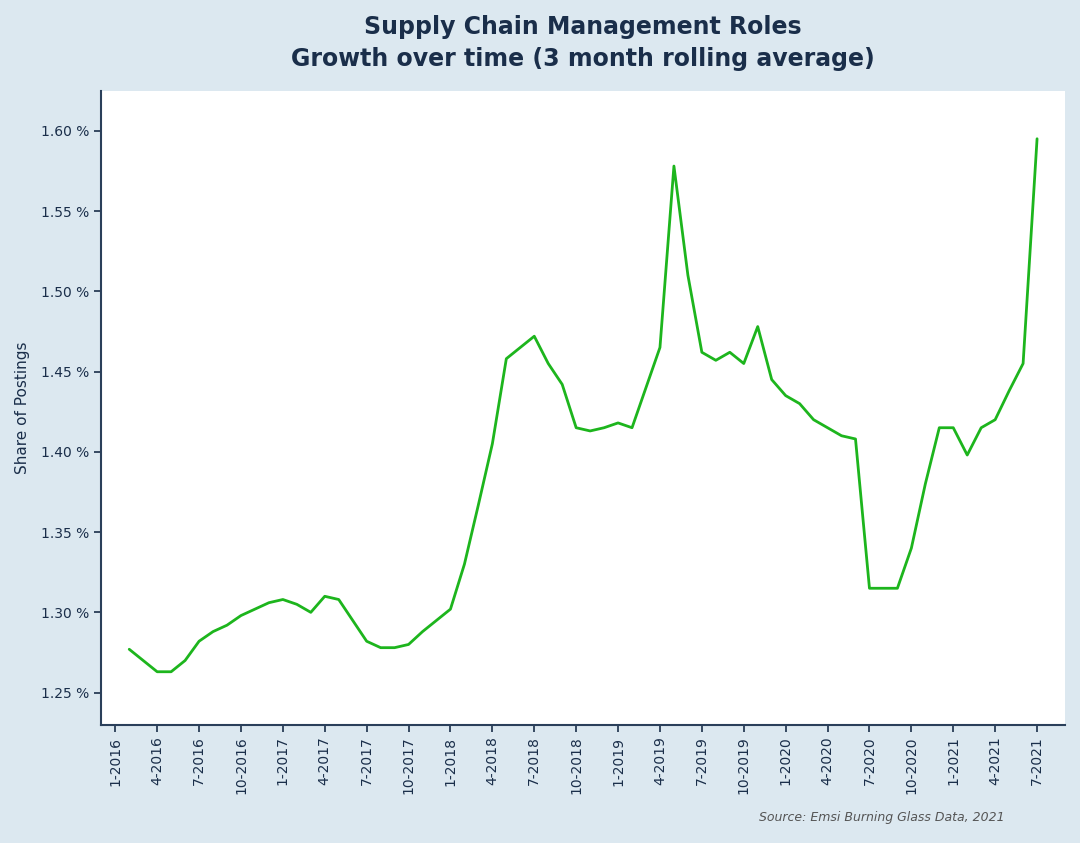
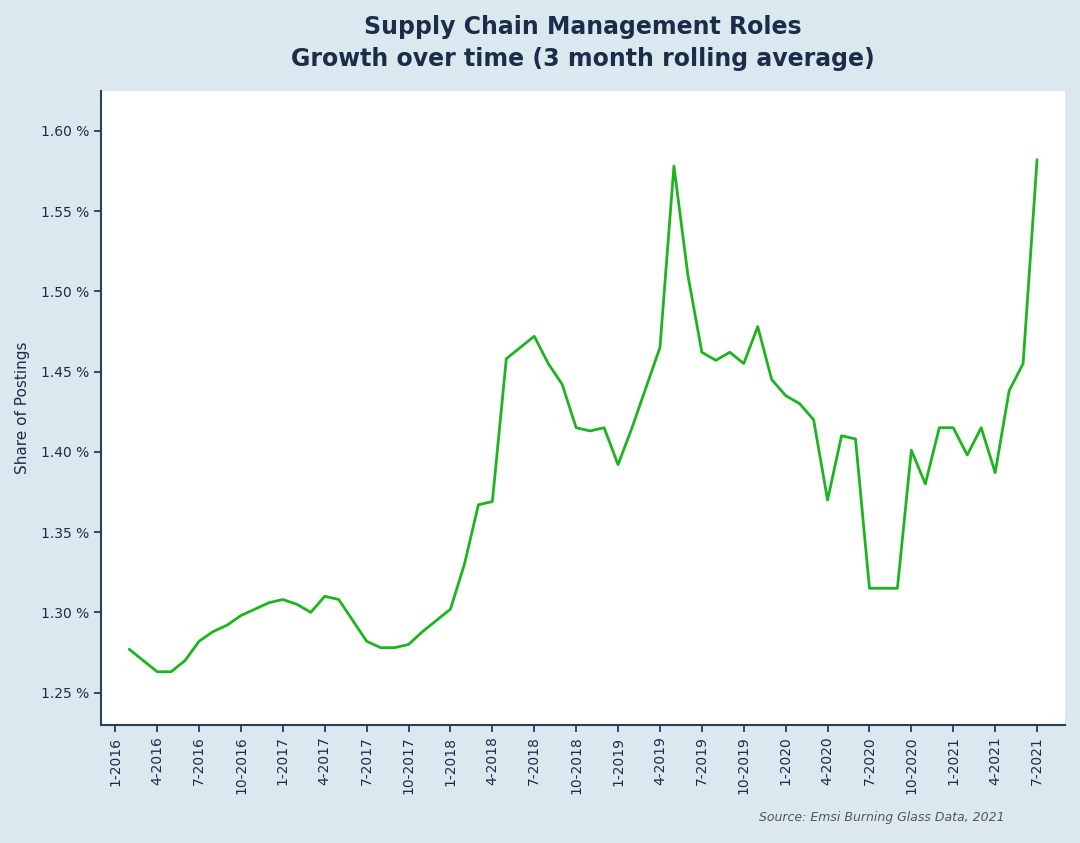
4-2018: 1.405 % -> 1.369 %
1-2019: 1.418 % -> 1.392 %
4-2020: 1.415 % -> 1.370 %
10-2020: 1.340 % -> 1.401 %
4-2021: 1.420 % -> 1.387 %
7-2021: 1.595 % -> 1.582 %
